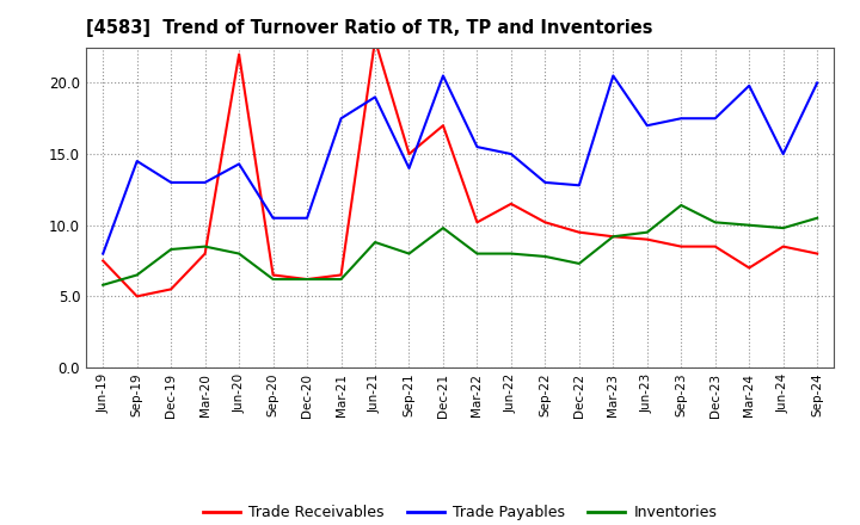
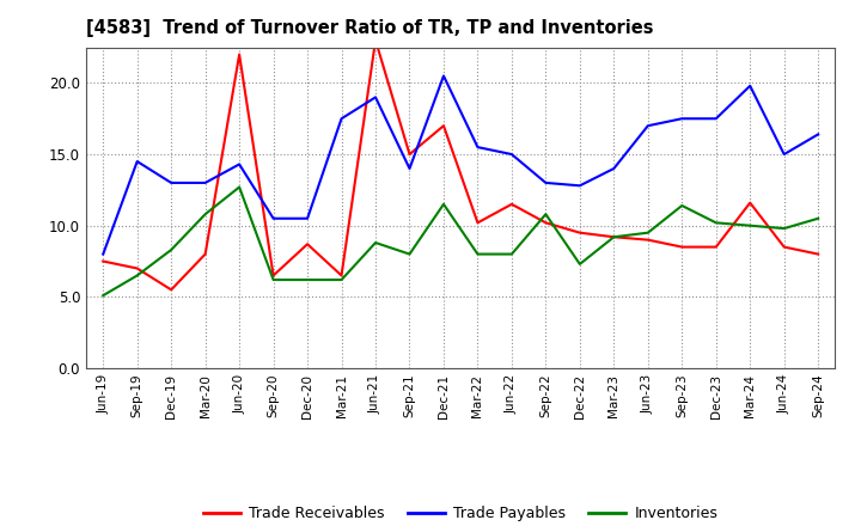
Inventories/Jun-19: 5.8 -> 5.1
Trade Receivables/Sep-19: 5.0 -> 7.0
Inventories/Mar-20: 8.5 -> 10.8
Inventories/Jun-20: 8.0 -> 12.7
Trade Receivables/Dec-20: 6.2 -> 8.7
Inventories/Dec-21: 9.8 -> 11.5
Inventories/Sep-22: 7.8 -> 10.8
Trade Payables/Mar-23: 20.5 -> 14.0
Trade Receivables/Mar-24: 7.0 -> 11.6
Trade Payables/Sep-24: 20.0 -> 16.4
